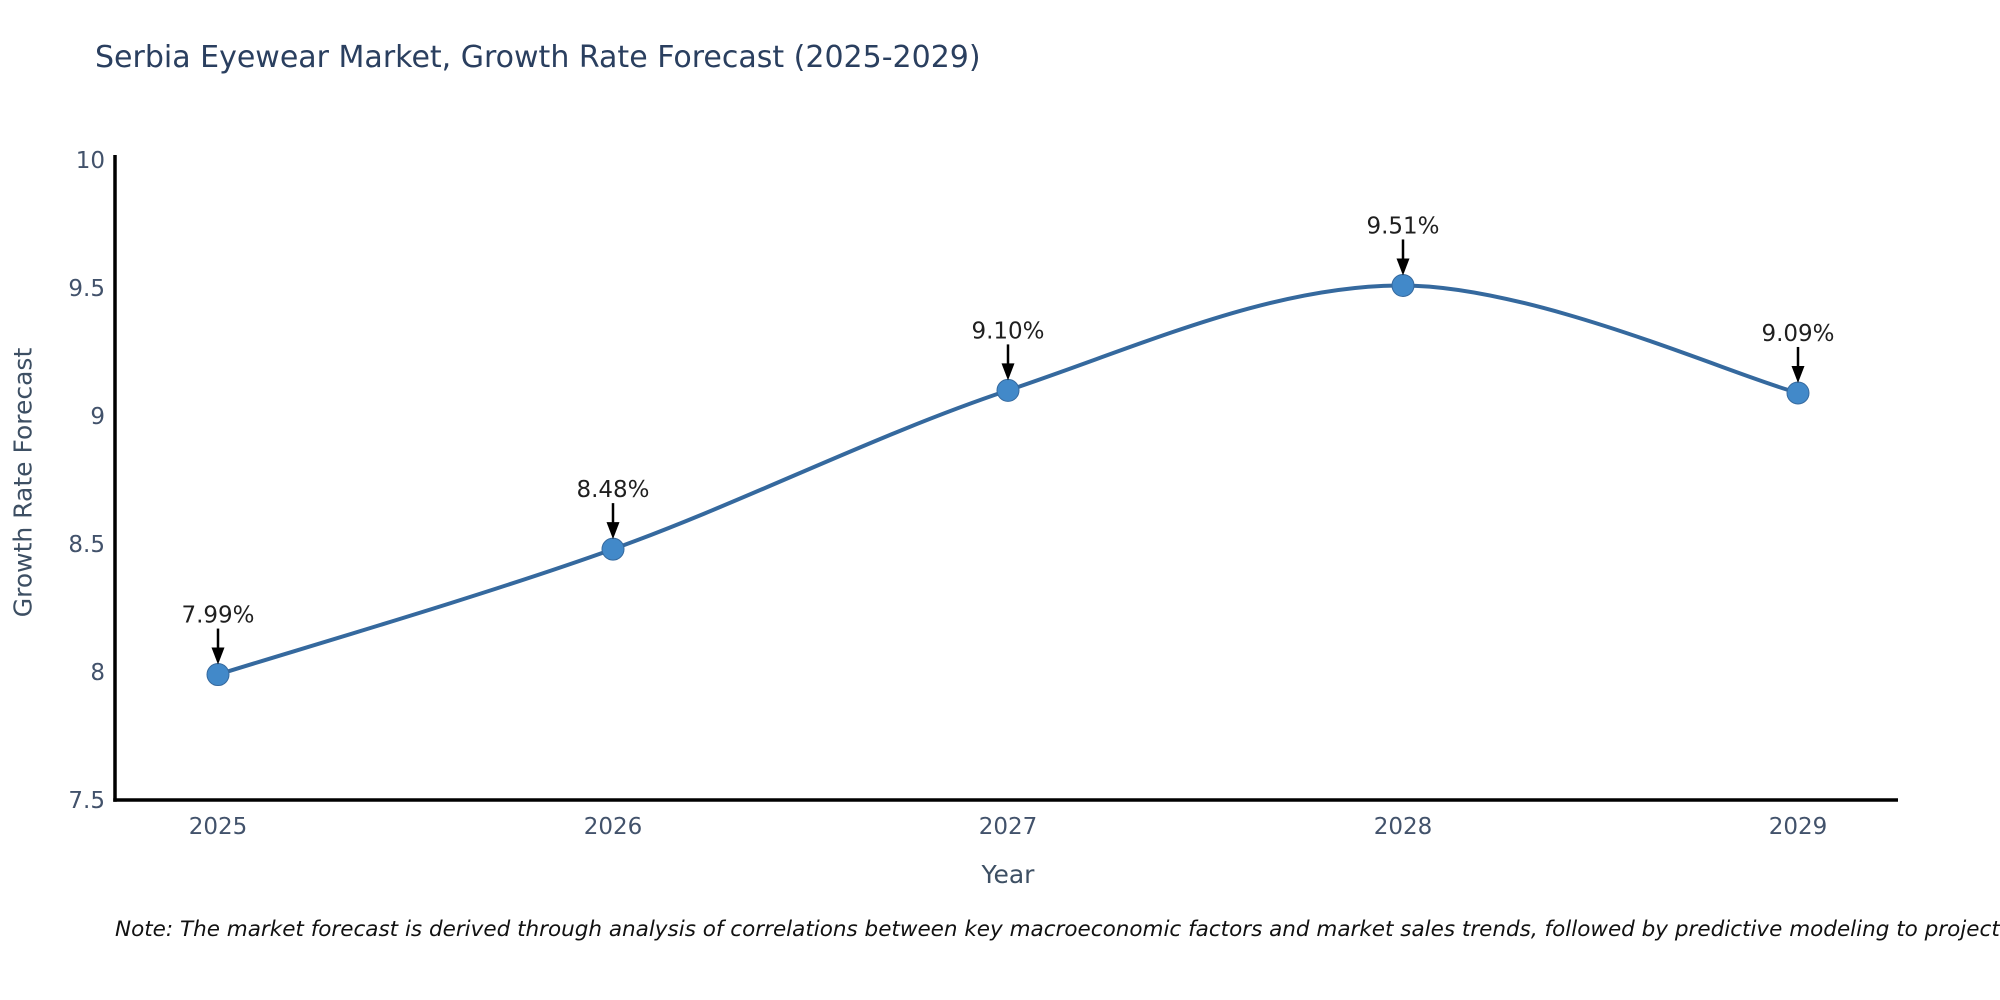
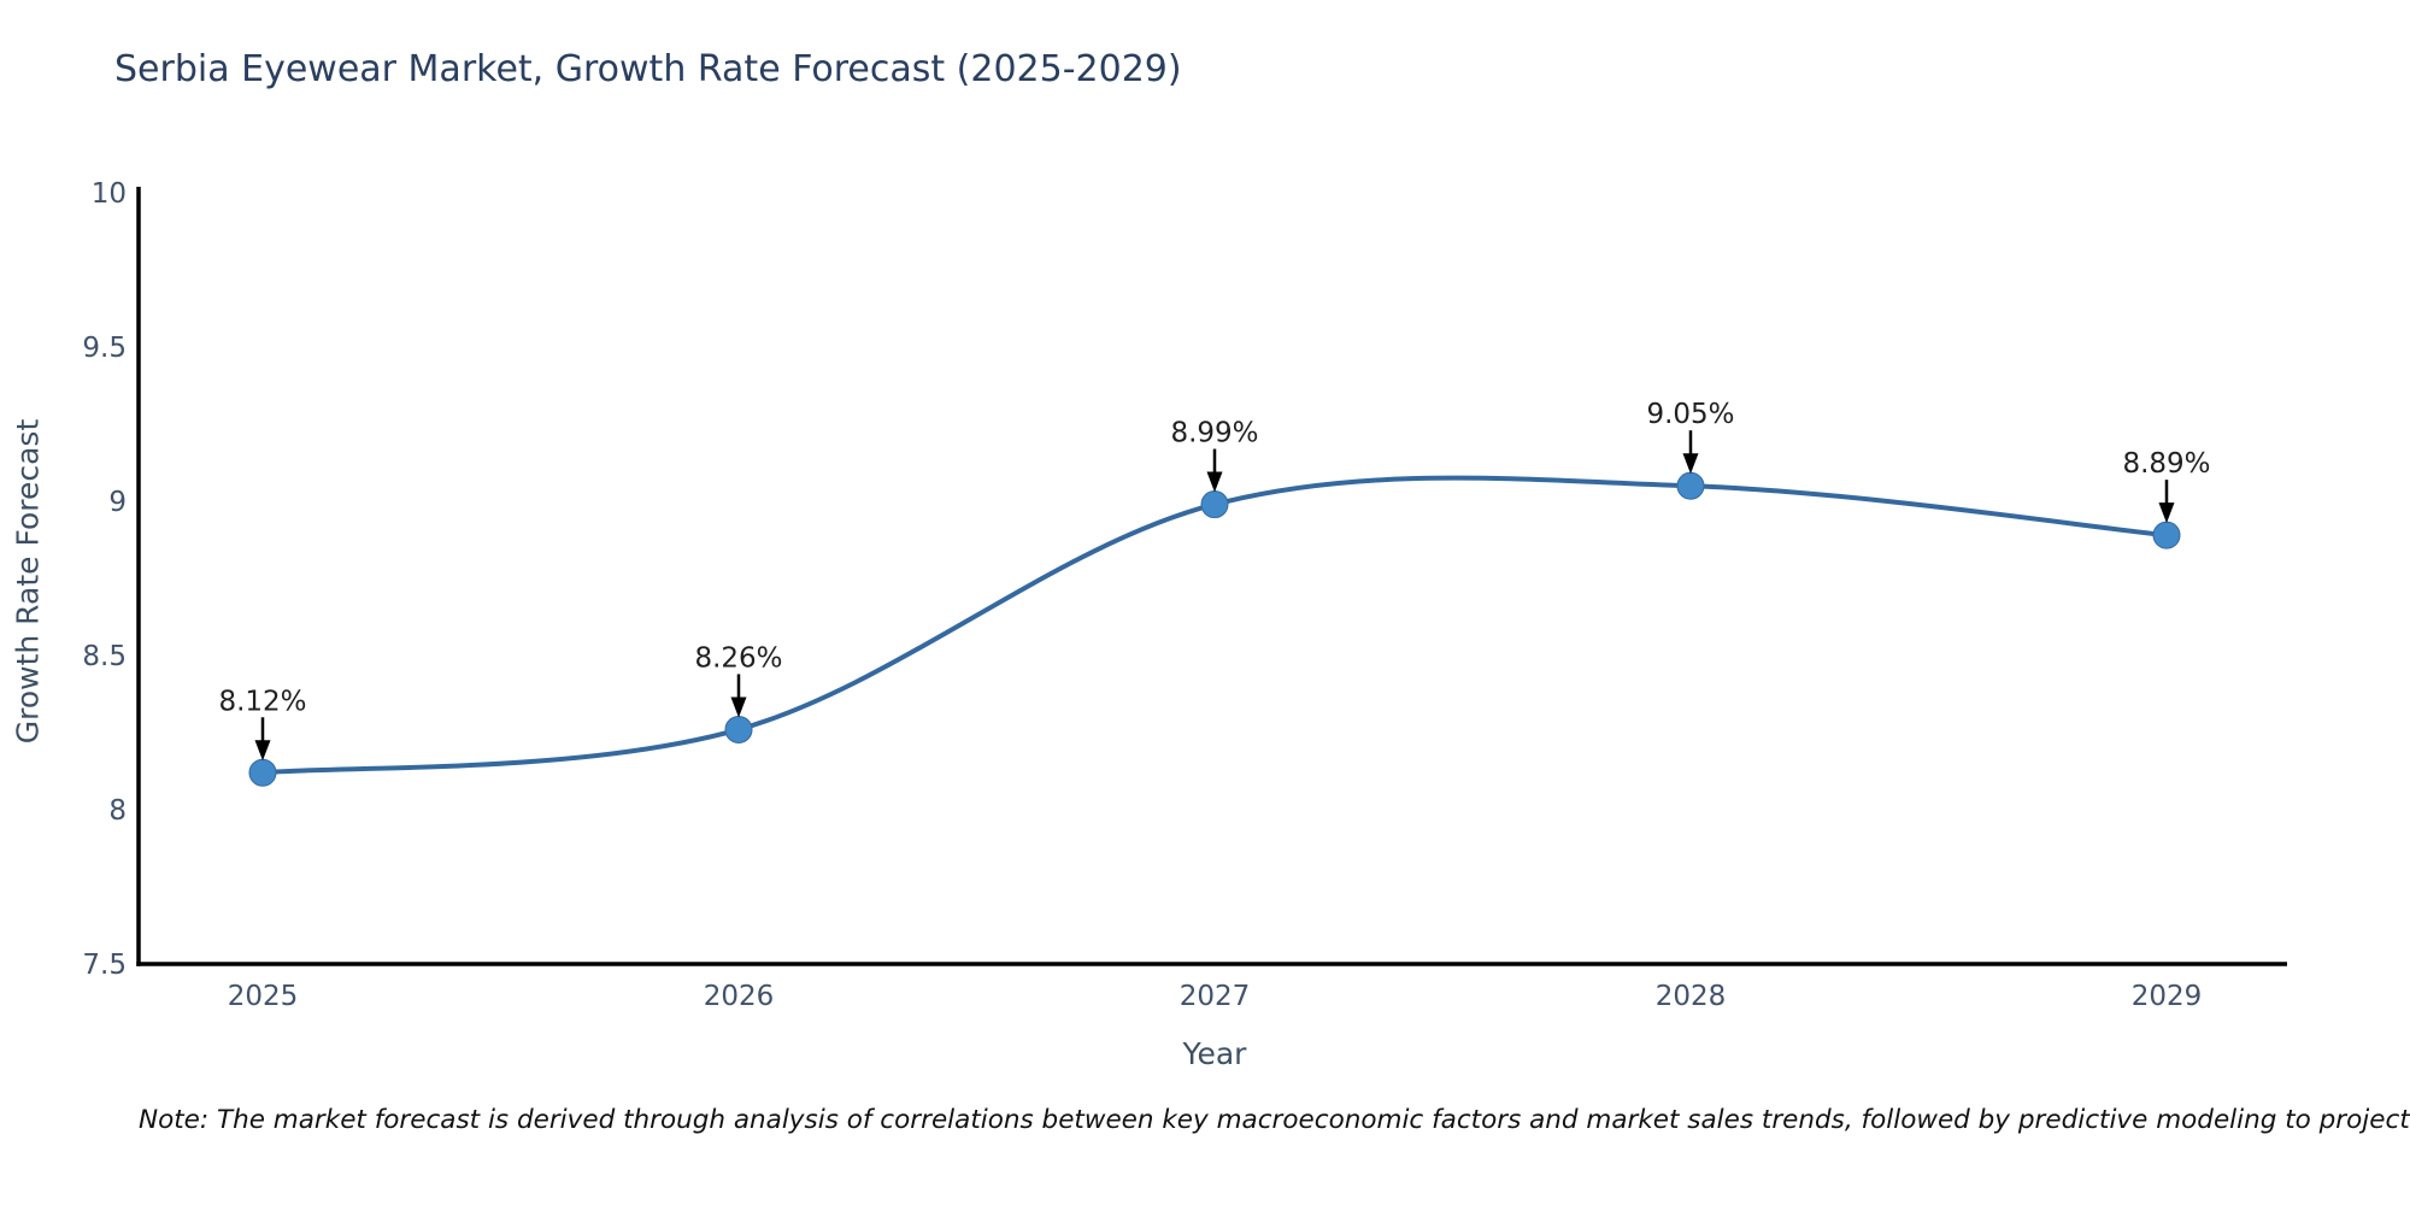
2025: 7.99% -> 8.12%
2026: 8.48% -> 8.26%
2027: 9.10% -> 8.99%
2028: 9.51% -> 9.05%
2029: 9.09% -> 8.89%
